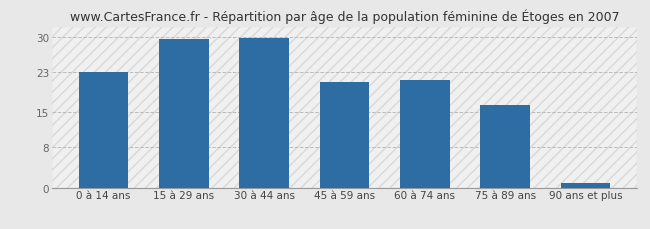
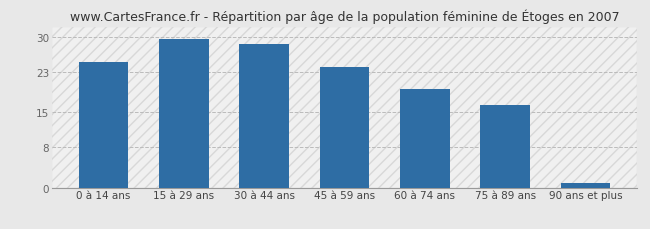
0 à 14 ans: 23.0 -> 25.0
30 à 44 ans: 29.8 -> 28.5
45 à 59 ans: 21.0 -> 24.0
60 à 74 ans: 21.4 -> 19.5
